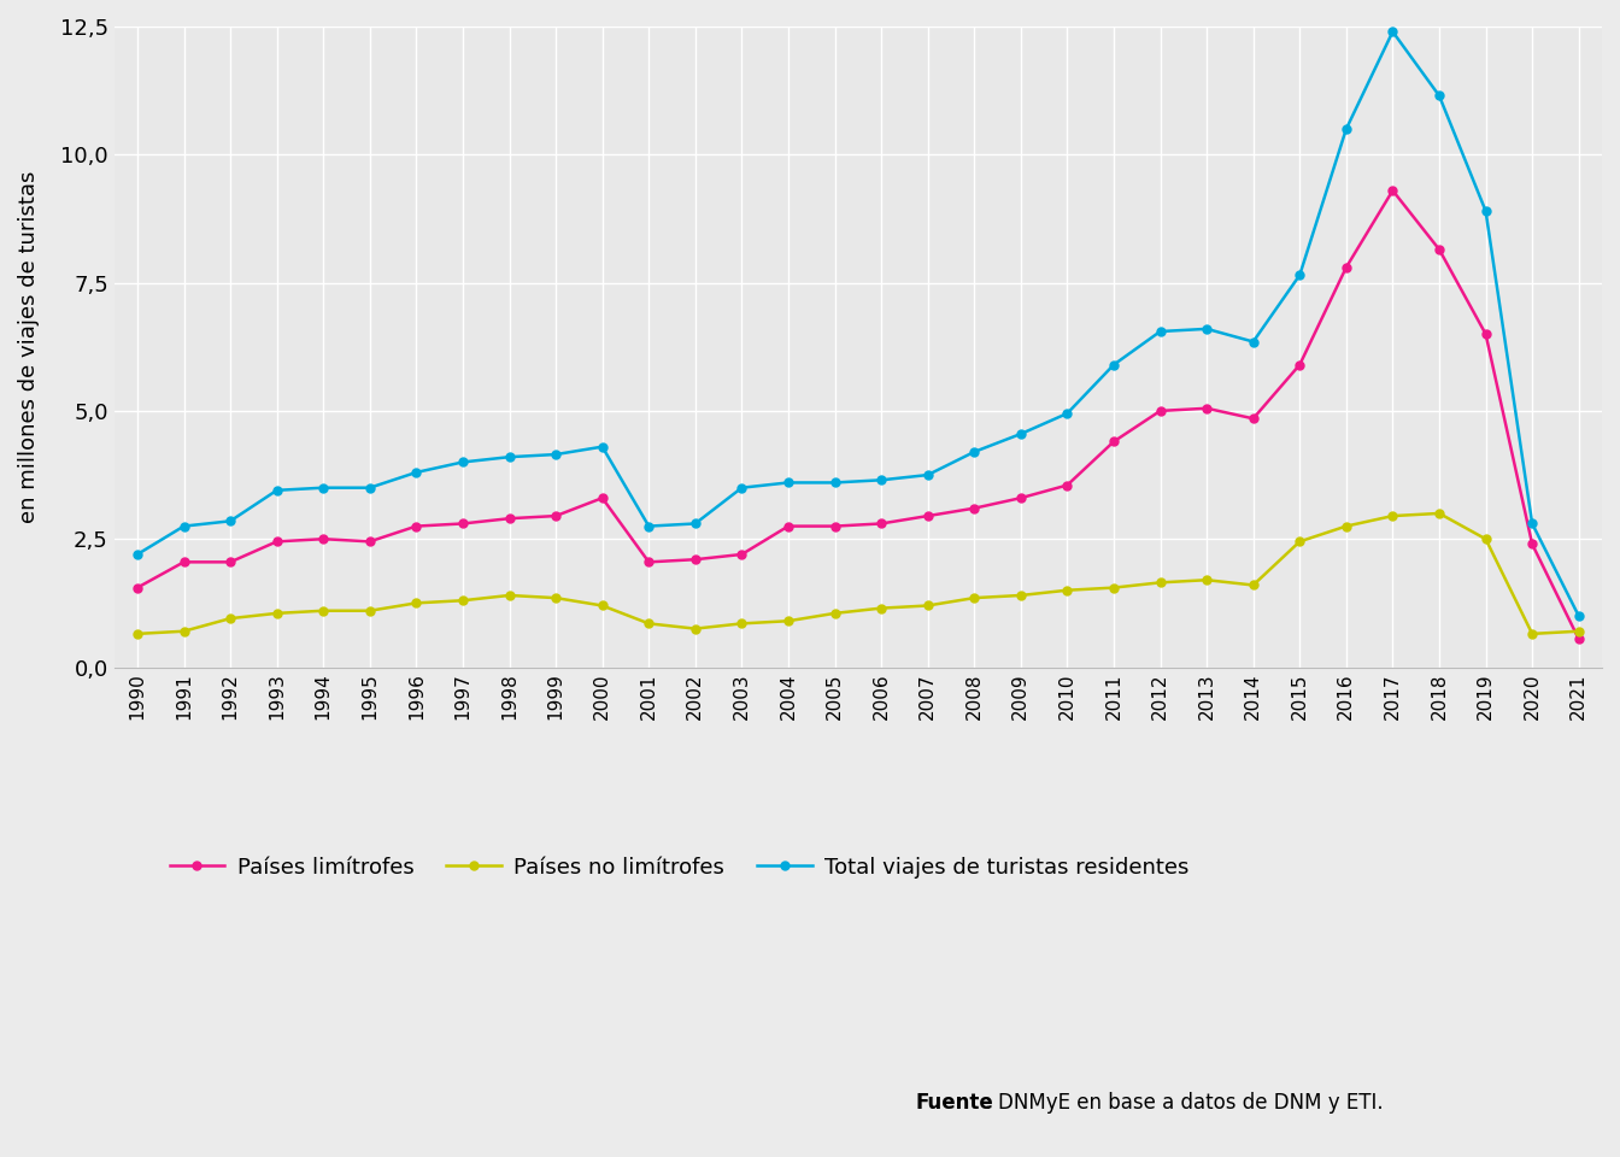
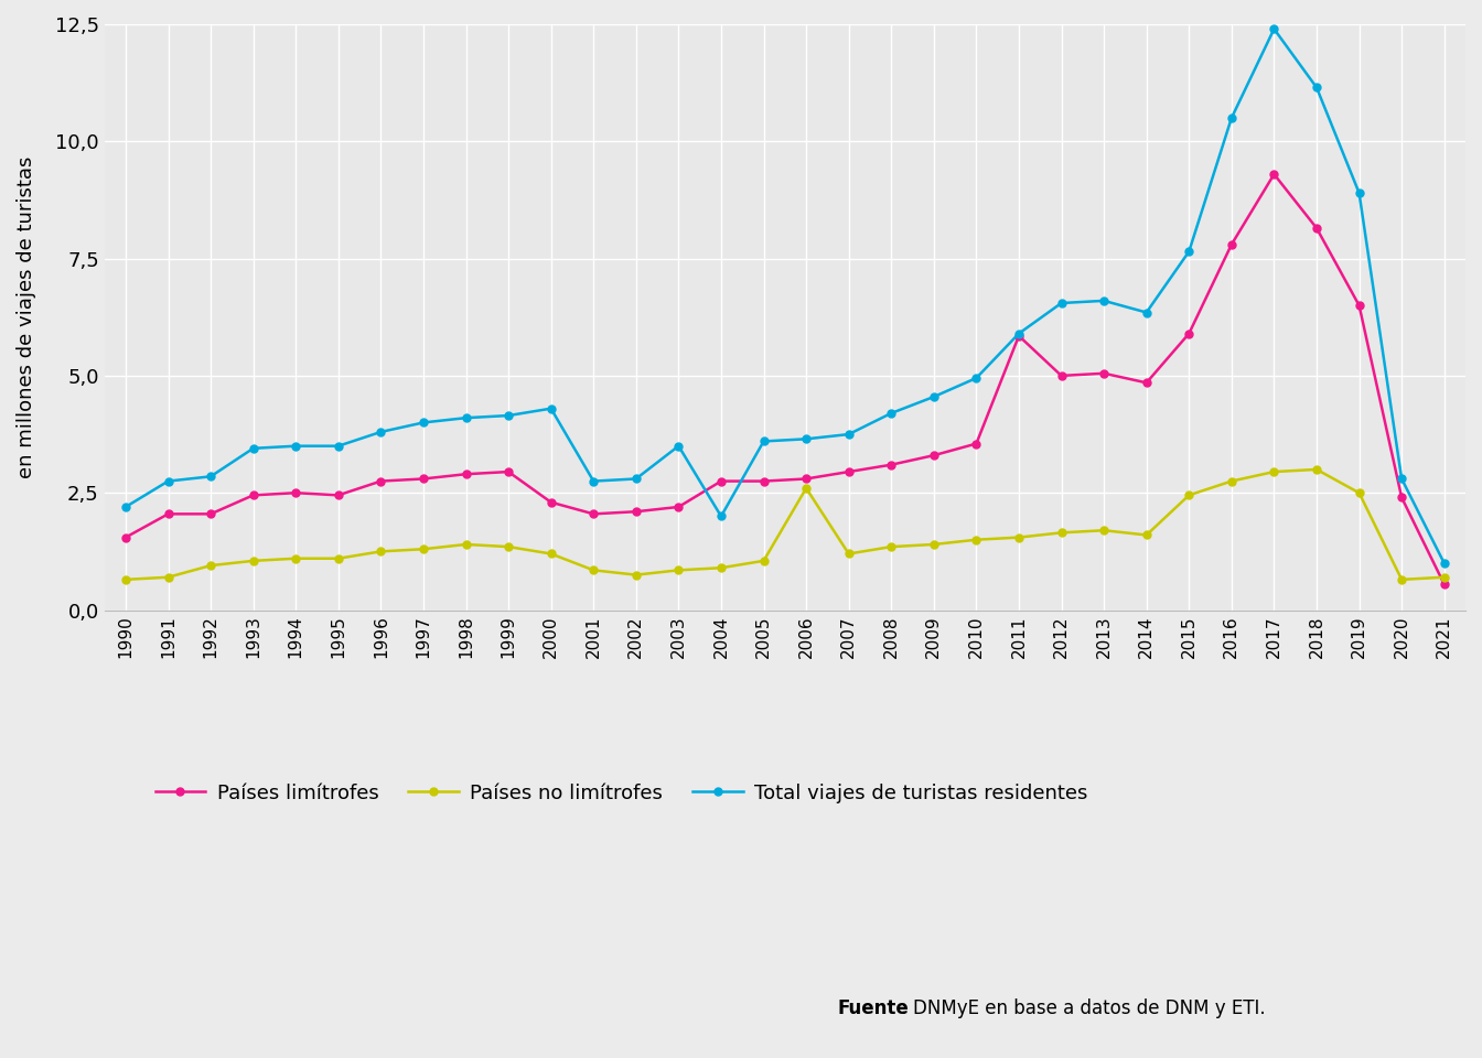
Países limítrofes/2000: 3,30 -> 2,30
Total viajes de turistas residentes/2004: 3,60 -> 2,00
Países no limítrofes/2006: 1,15 -> 2,60
Países limítrofes/2011: 4,40 -> 5,85
